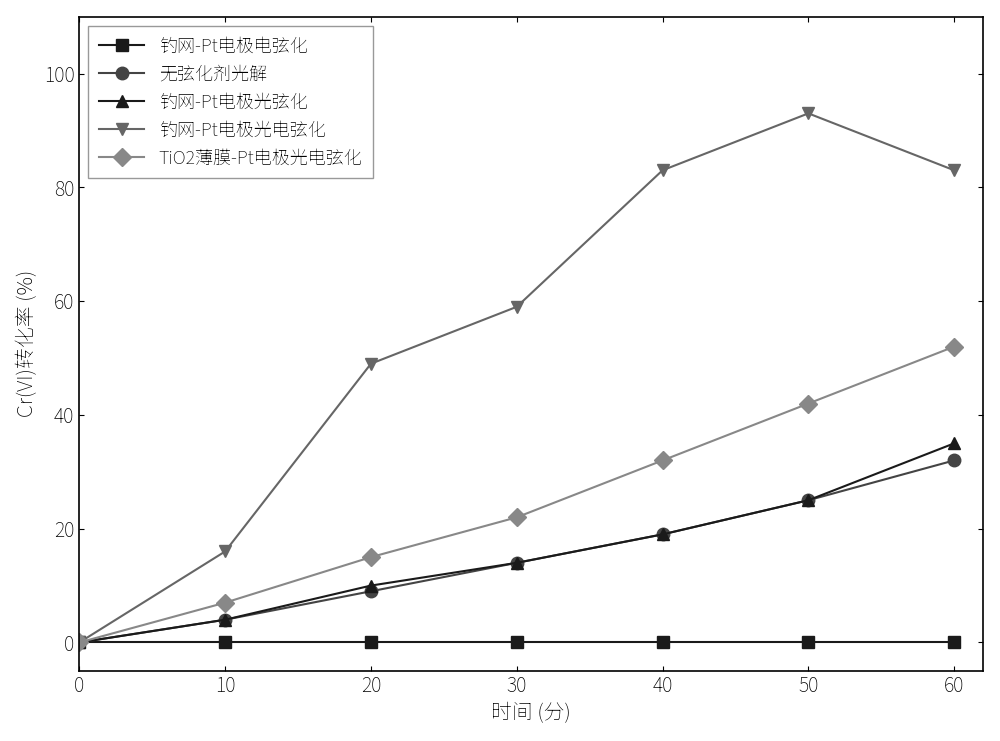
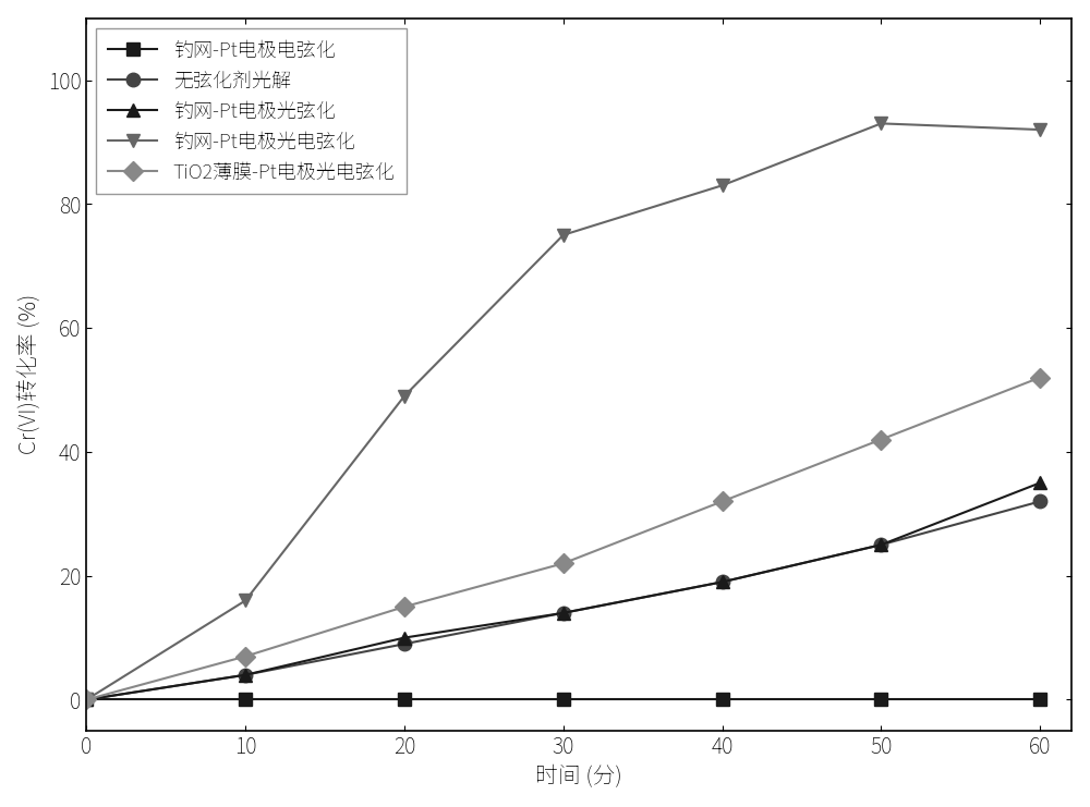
钓网-Pt电极光电弦化/30: 59 -> 75
钓网-Pt电极光电弦化/60: 83 -> 92
